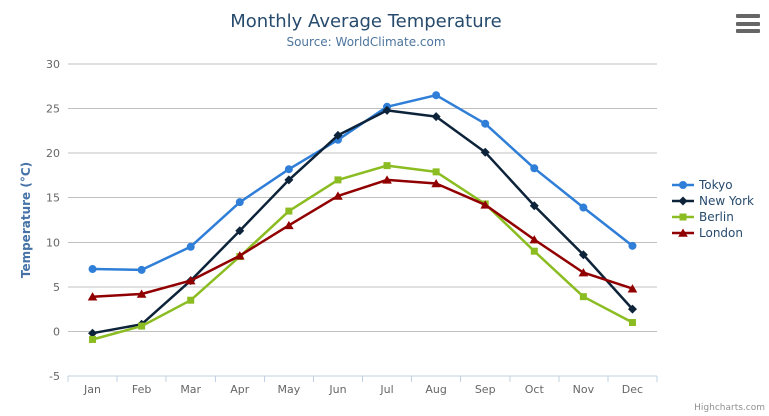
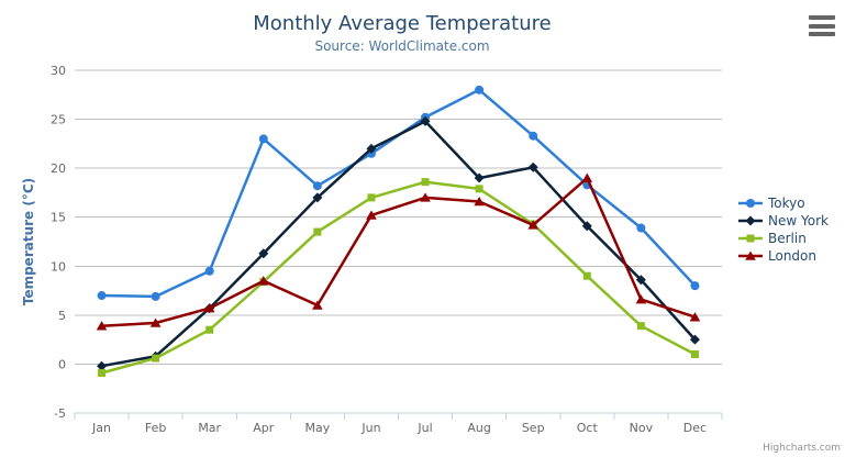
Tokyo/Apr: 14 -> 23
London/May: 12 -> 6
Tokyo/Aug: 26 -> 28
New York/Aug: 24 -> 19
London/Oct: 10 -> 19
Tokyo/Dec: 10 -> 8
